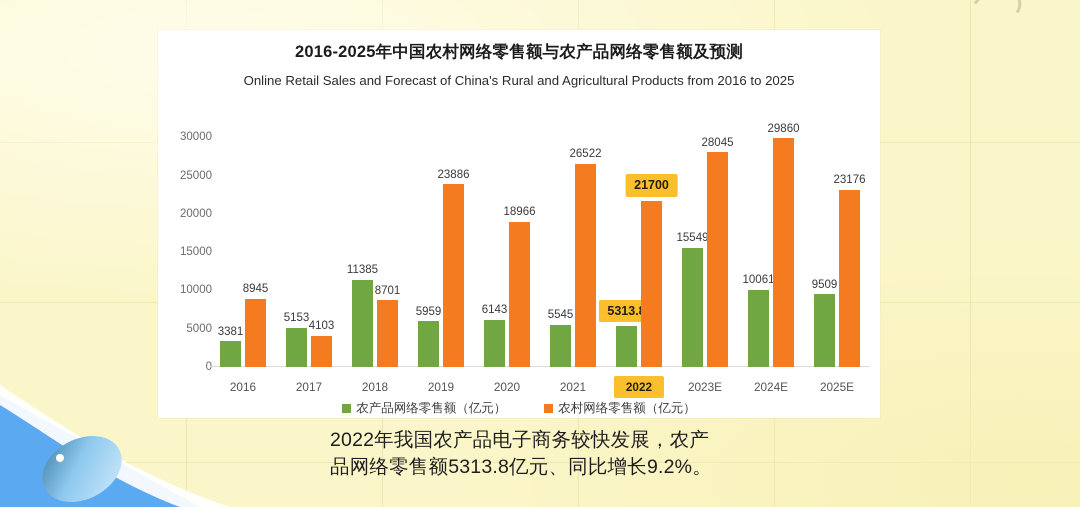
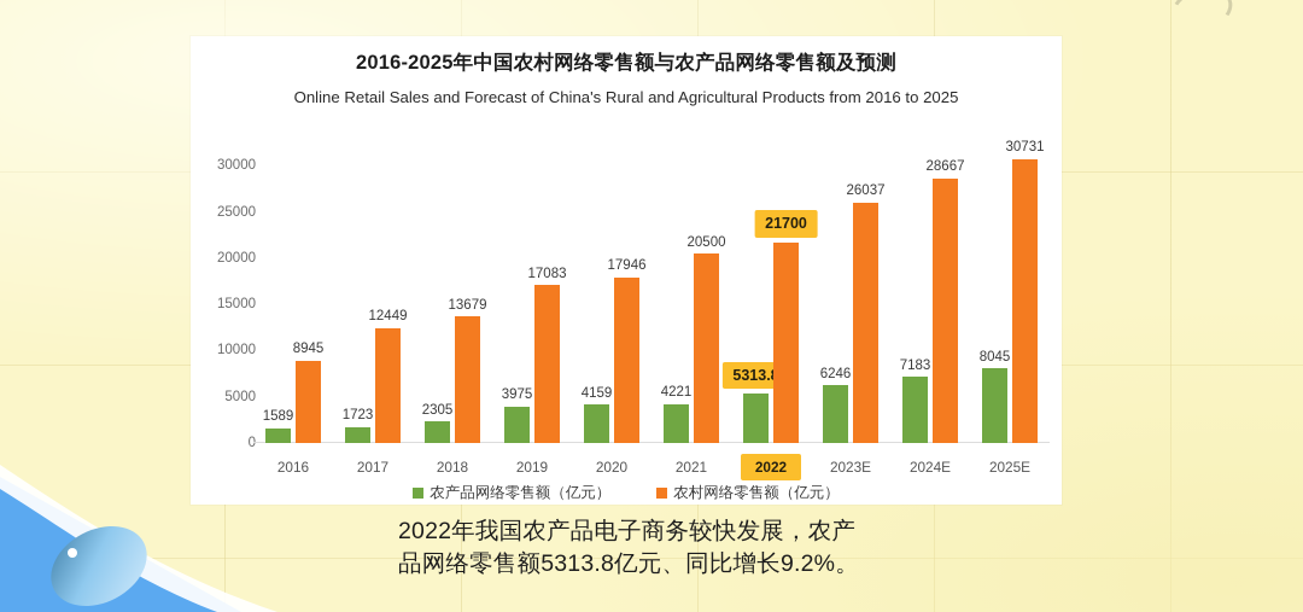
农产品网络零售额（亿元）/2016: 3381 -> 1589
农产品网络零售额（亿元）/2017: 5153 -> 1723
农村网络零售额（亿元）/2017: 4103 -> 12449
农产品网络零售额（亿元）/2018: 11385 -> 2305
农村网络零售额（亿元）/2018: 8701 -> 13679
农产品网络零售额（亿元）/2019: 5959 -> 3975
农村网络零售额（亿元）/2019: 23886 -> 17083
农产品网络零售额（亿元）/2020: 6143 -> 4159
农村网络零售额（亿元）/2020: 18966 -> 17946
农产品网络零售额（亿元）/2021: 5545 -> 4221
农村网络零售额（亿元）/2021: 26522 -> 20500
农产品网络零售额（亿元）/2023E: 15549 -> 6246
农村网络零售额（亿元）/2023E: 28045 -> 26037
农产品网络零售额（亿元）/2024E: 10061 -> 7183
农村网络零售额（亿元）/2024E: 29860 -> 28667
农产品网络零售额（亿元）/2025E: 9509 -> 8045
农村网络零售额（亿元）/2025E: 23176 -> 30731
